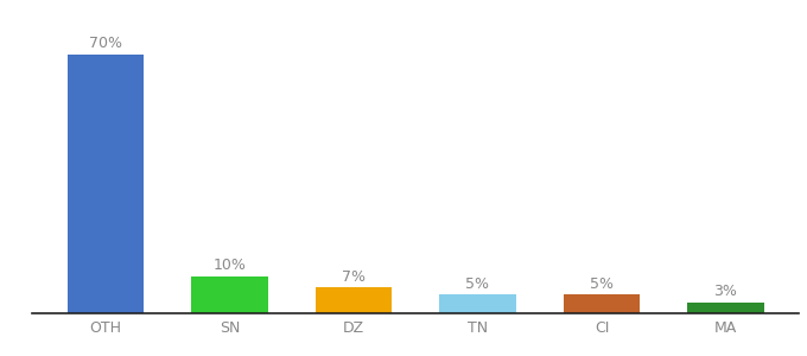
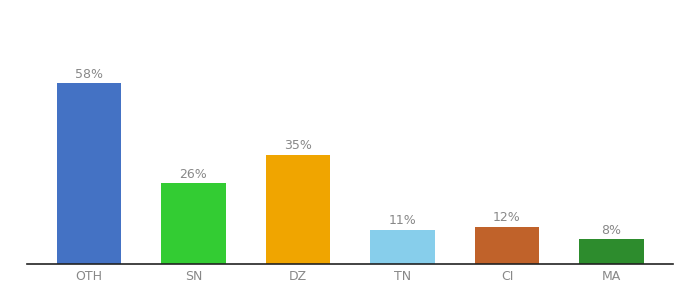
OTH: 70% -> 58%
SN: 10% -> 26%
DZ: 7% -> 35%
TN: 5% -> 11%
CI: 5% -> 12%
MA: 3% -> 8%
